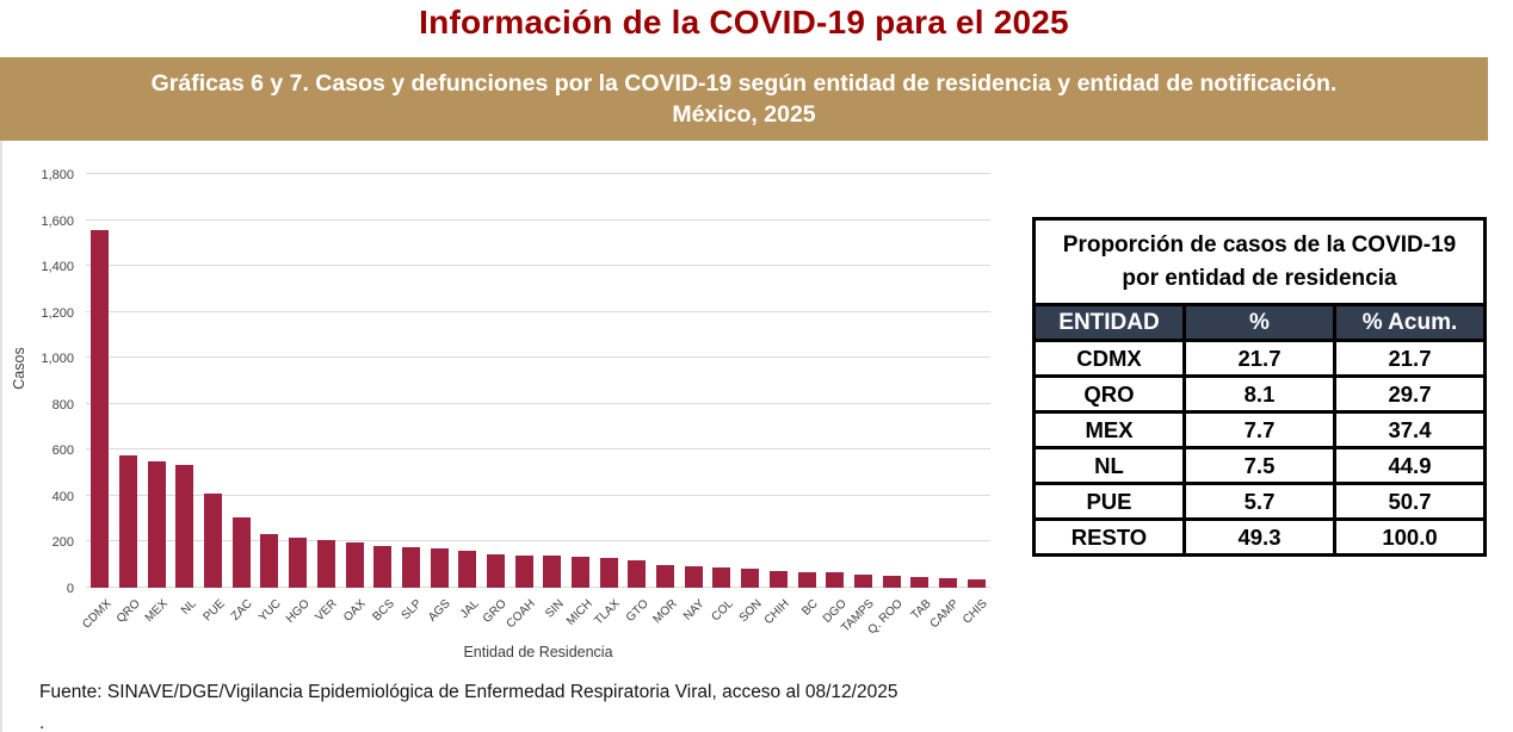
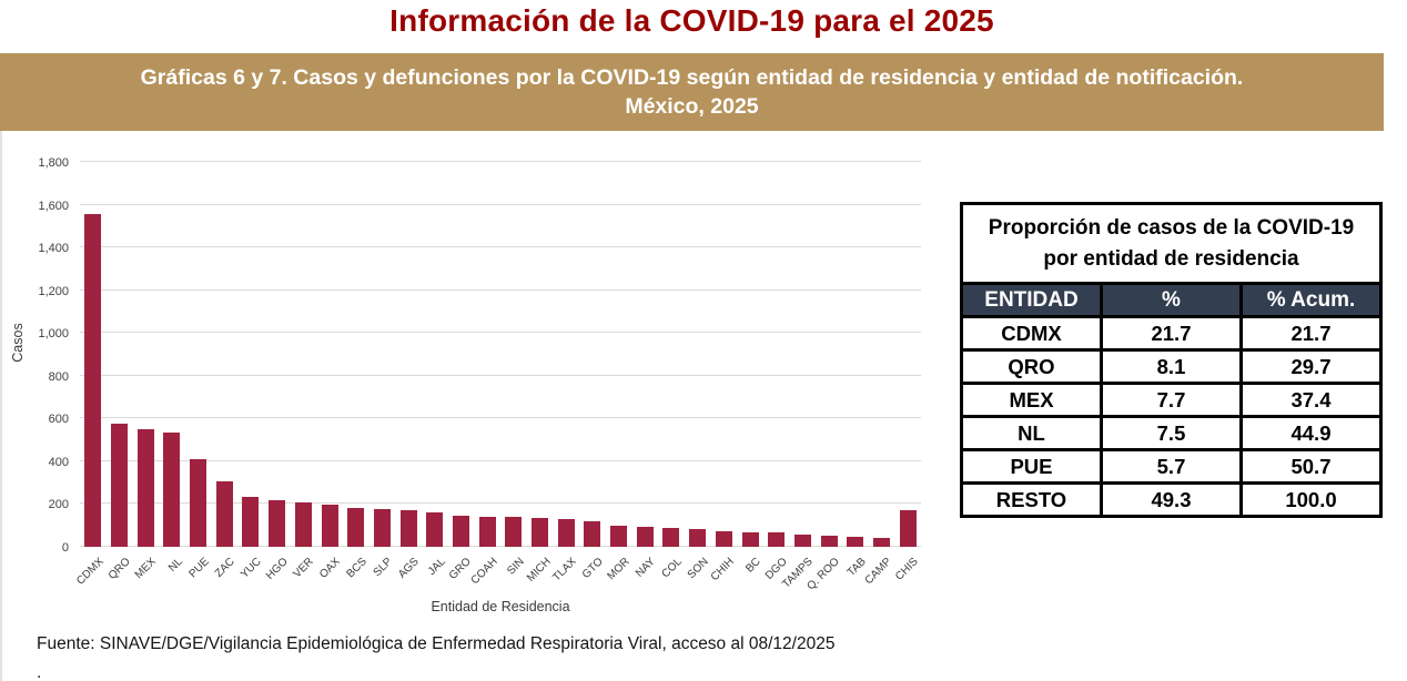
CHIS: 40 -> 170
